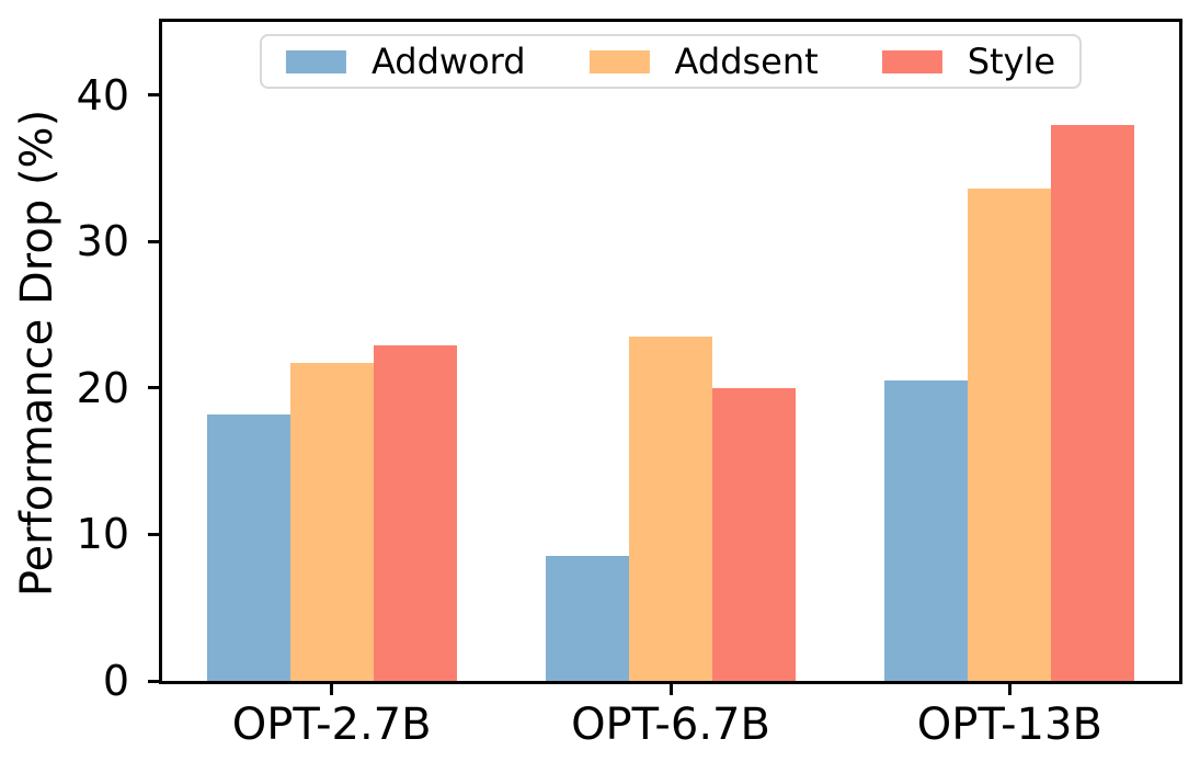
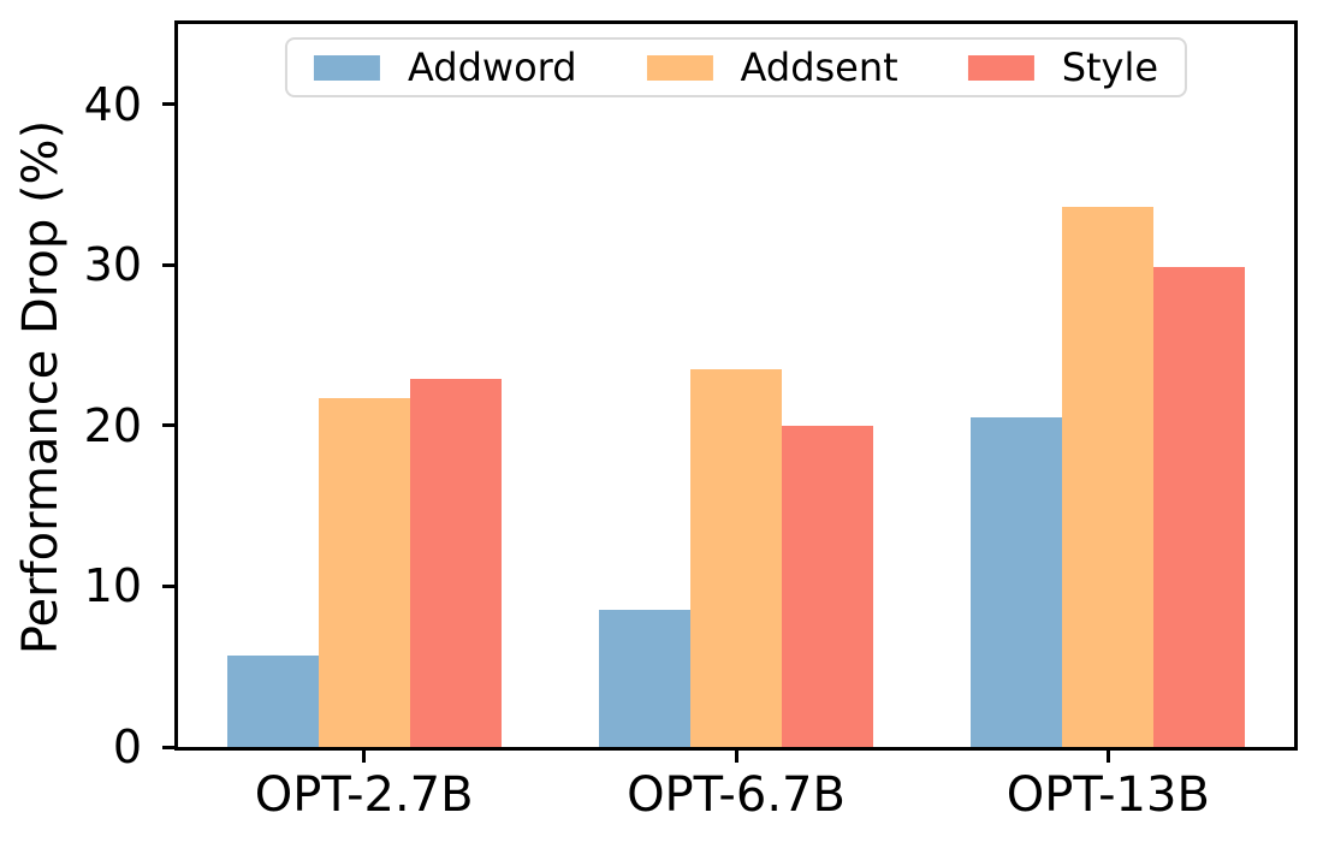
Addword/OPT-2.7B: 18.2 -> 5.7
Style/OPT-13B: 38.0 -> 29.9
